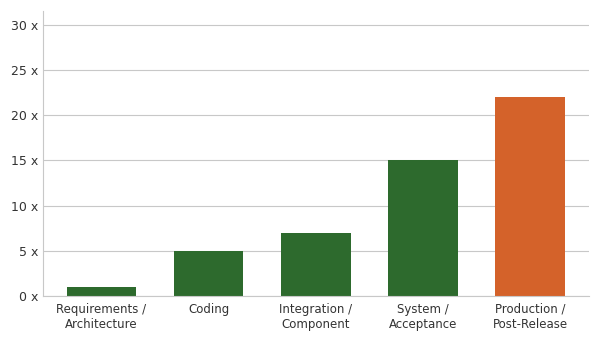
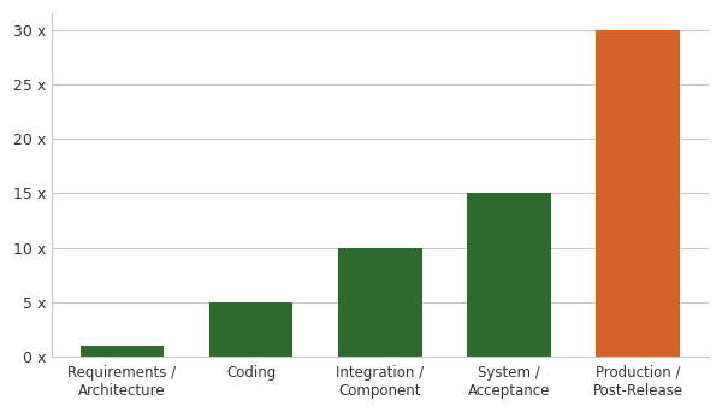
Integration / Component: 7 x -> 10 x
Production / Post-Release: 22 x -> 30 x
